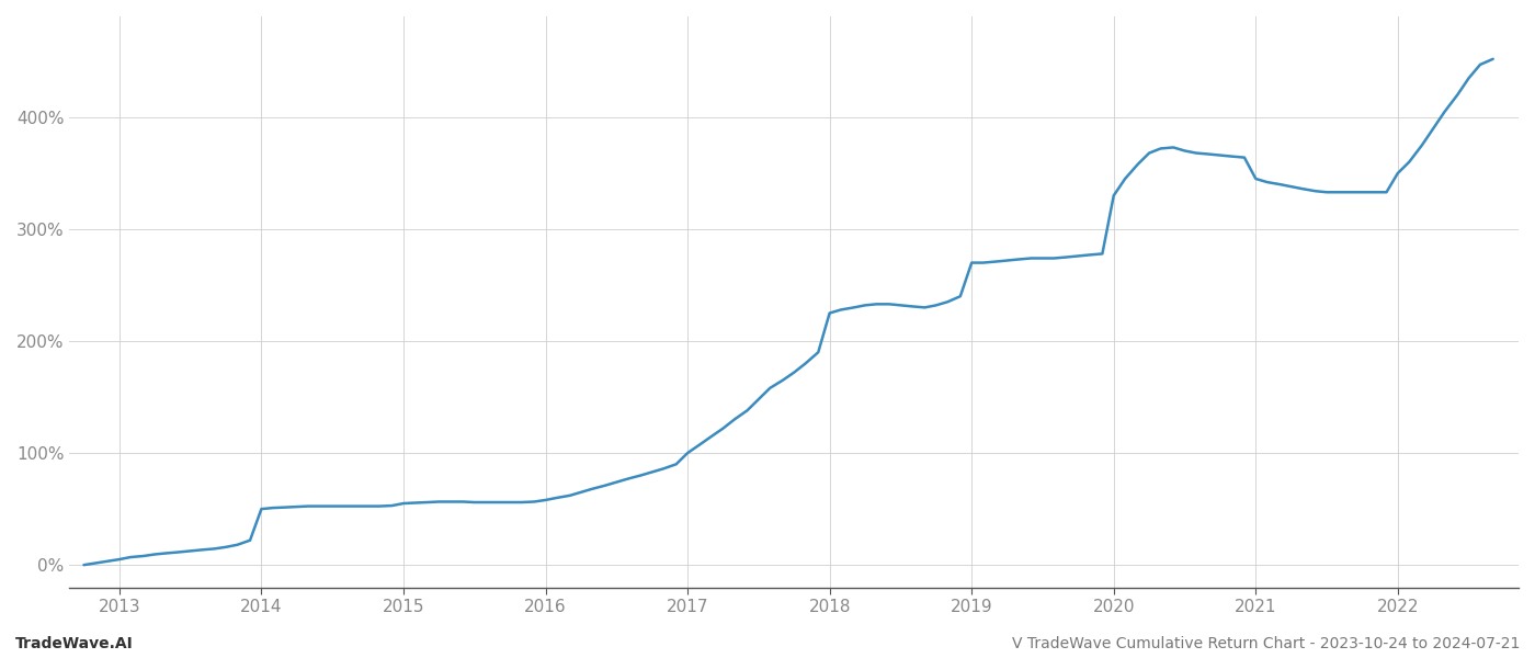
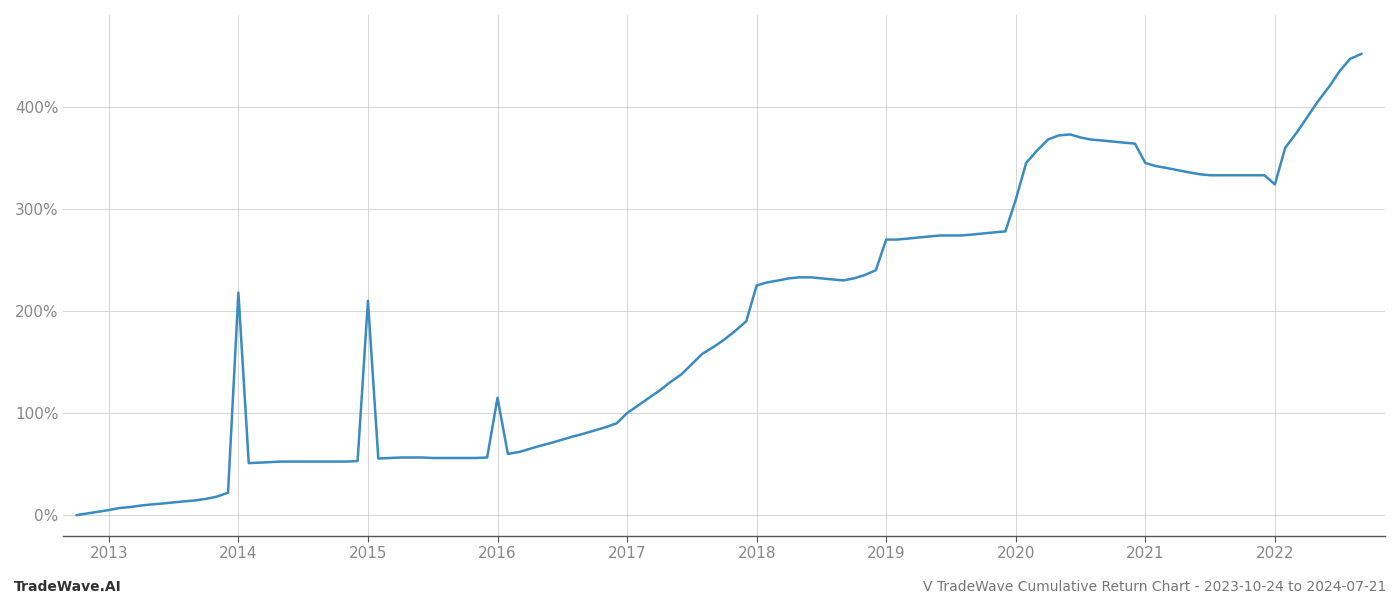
2014: 50% -> 218%
2015: 55% -> 210%
2016: 58% -> 115%
2020: 330% -> 309%
2022: 350% -> 324%
